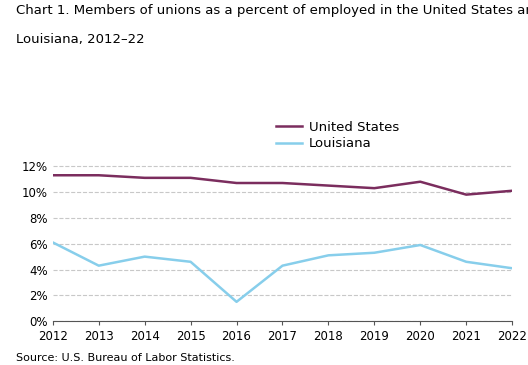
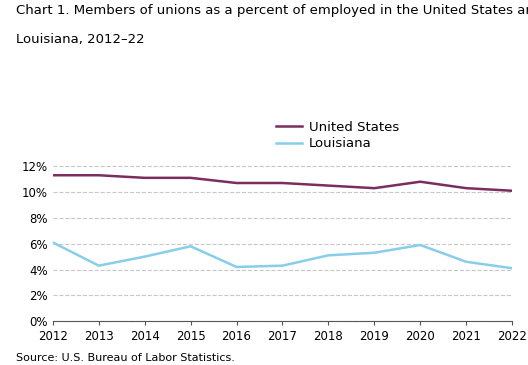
Louisiana/2015: 4.6% -> 5.8%
Louisiana/2016: 1.5% -> 4.2%
United States/2021: 9.8% -> 10.3%
